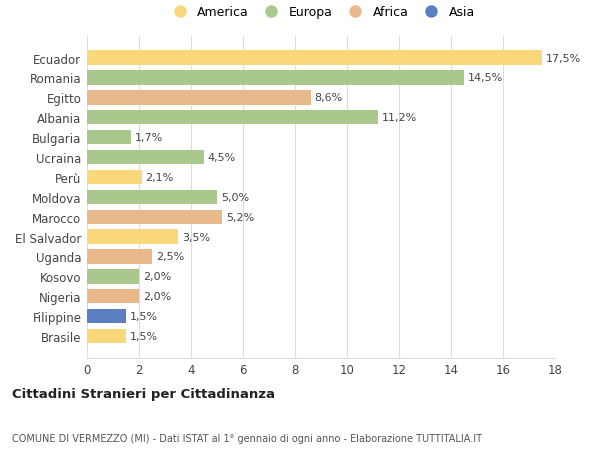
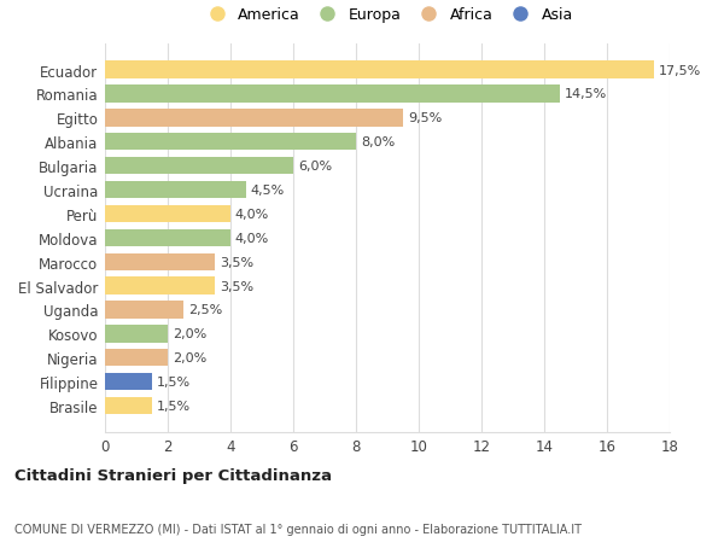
Egitto: 8,6% -> 9,5%
Albania: 11,2% -> 8,0%
Bulgaria: 1,7% -> 6,0%
Perù: 2,1% -> 4,0%
Moldova: 5,0% -> 4,0%
Marocco: 5,2% -> 3,5%
